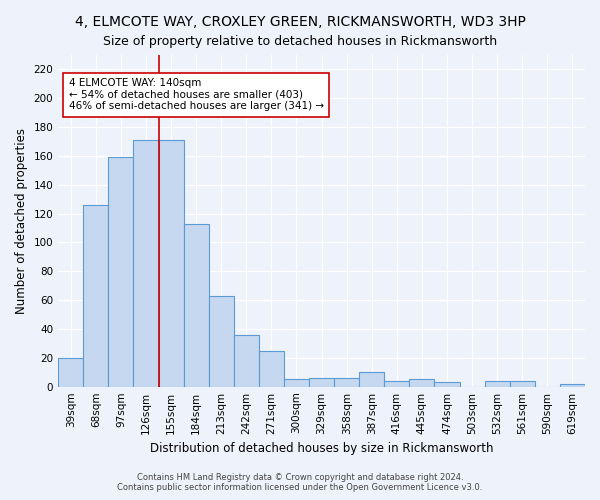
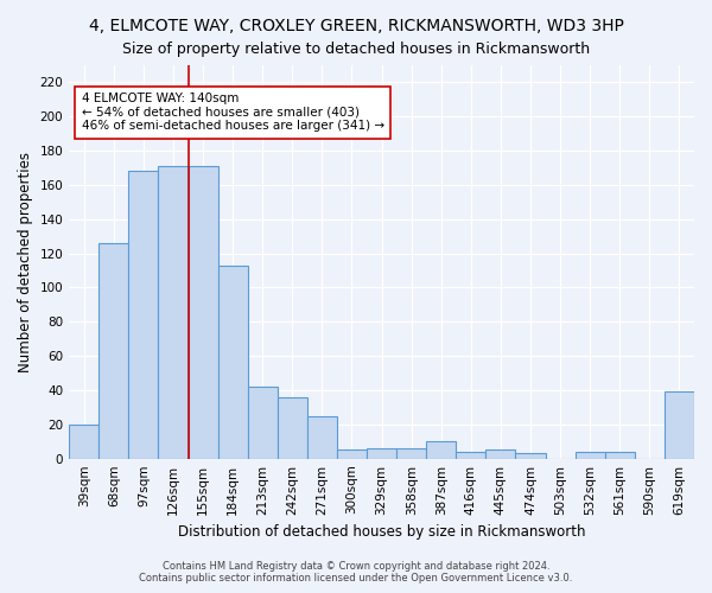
97sqm: 159 -> 168
213sqm: 63 -> 42
619sqm: 2 -> 39
